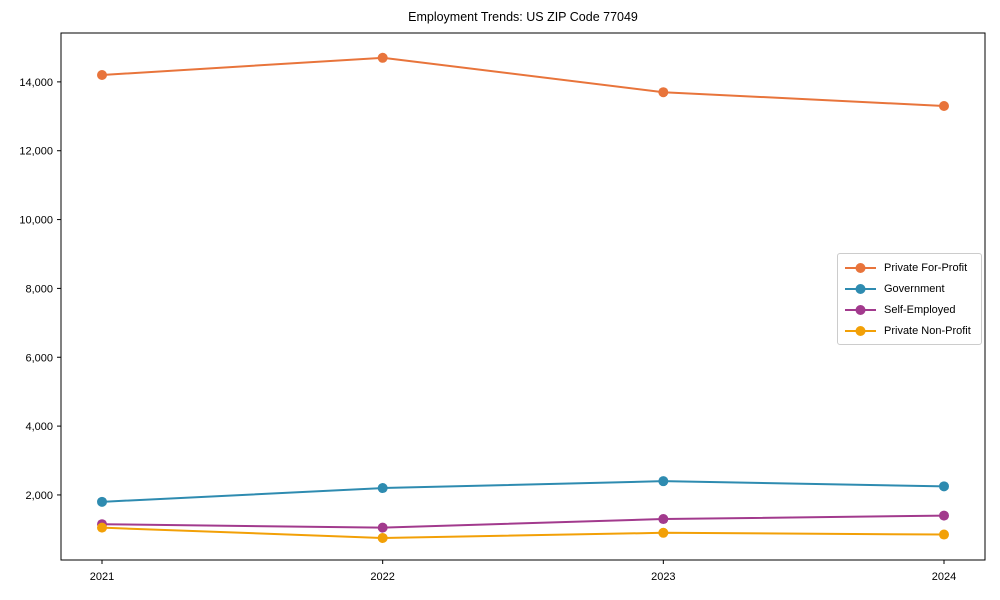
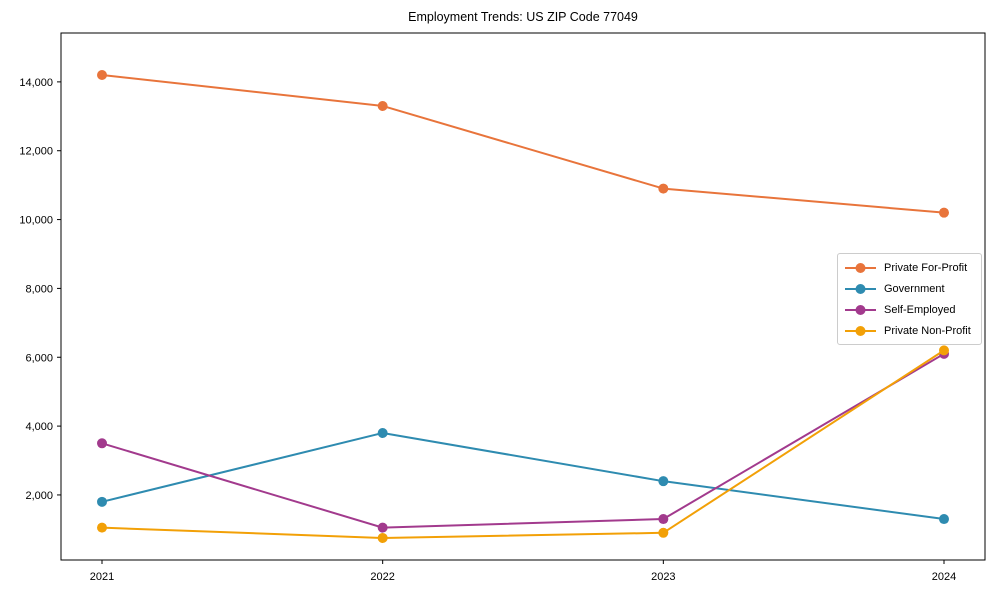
Self-Employed/2021: 1200 -> 3500
Private For-Profit/2022: 14700 -> 13300
Government/2022: 2200 -> 3800
Private For-Profit/2023: 13700 -> 10900
Private For-Profit/2024: 13300 -> 10200
Government/2024: 2200 -> 1300
Self-Employed/2024: 1400 -> 6100
Private Non-Profit/2024: 800 -> 6200
